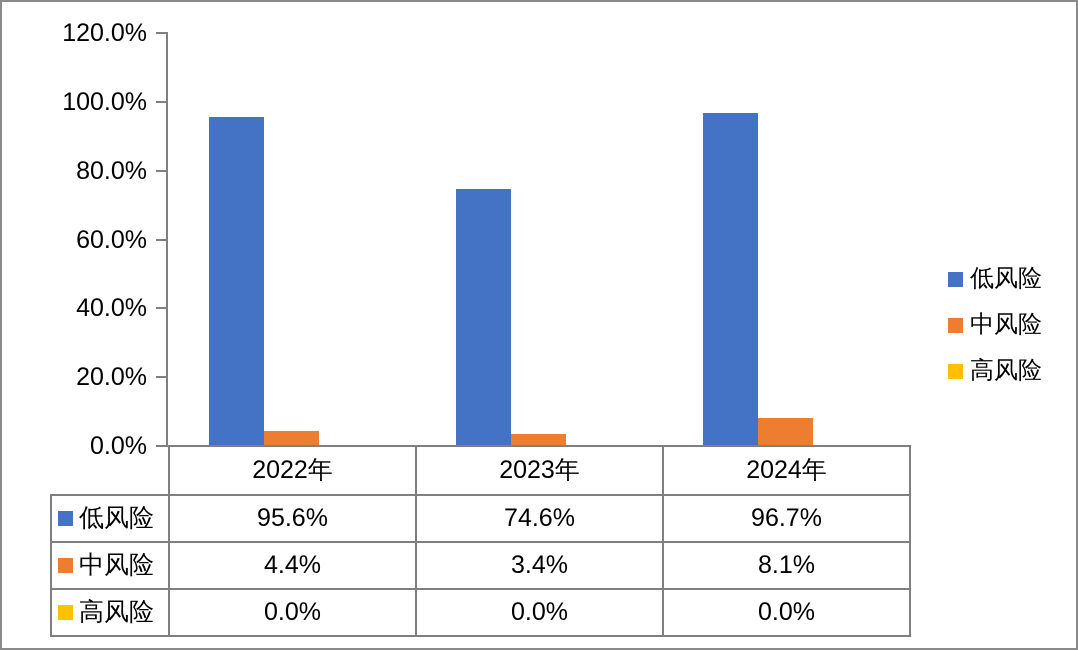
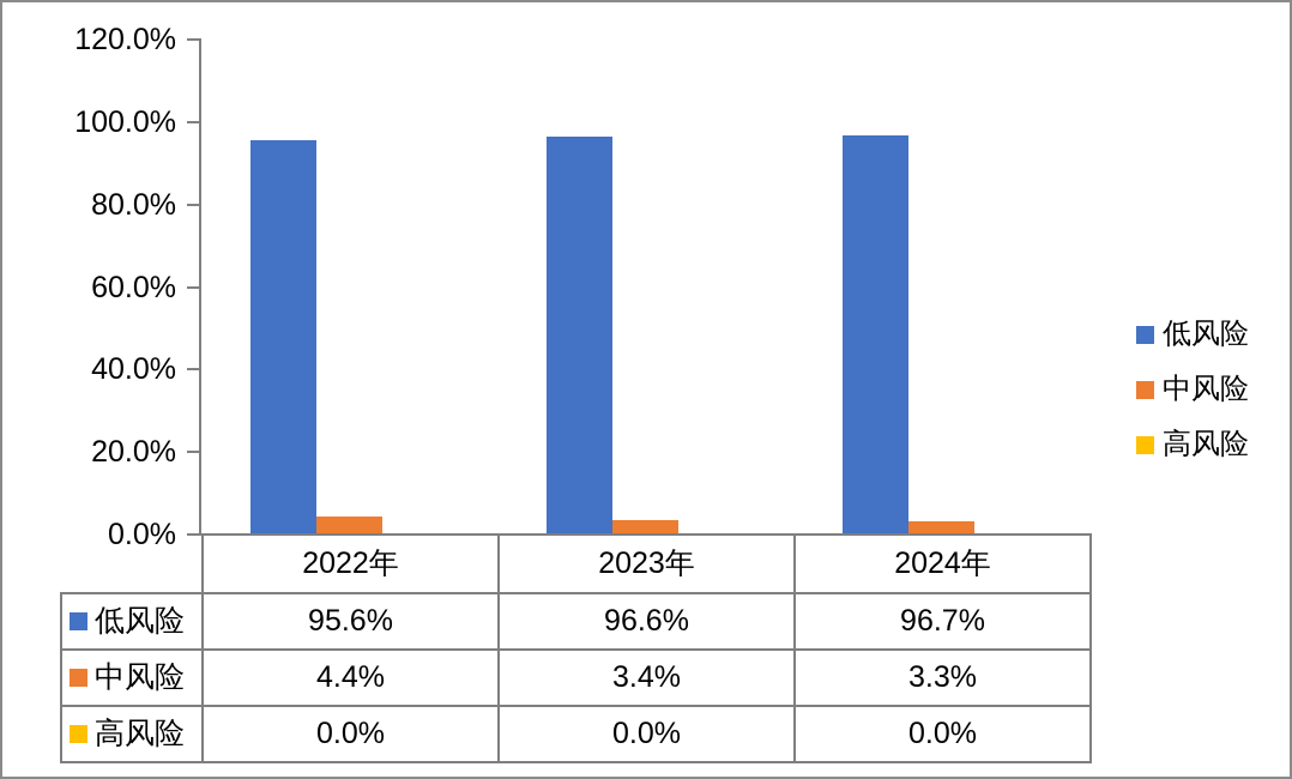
低风险/2023年: 74.6% -> 96.6%
中风险/2024年: 8.1% -> 3.3%
